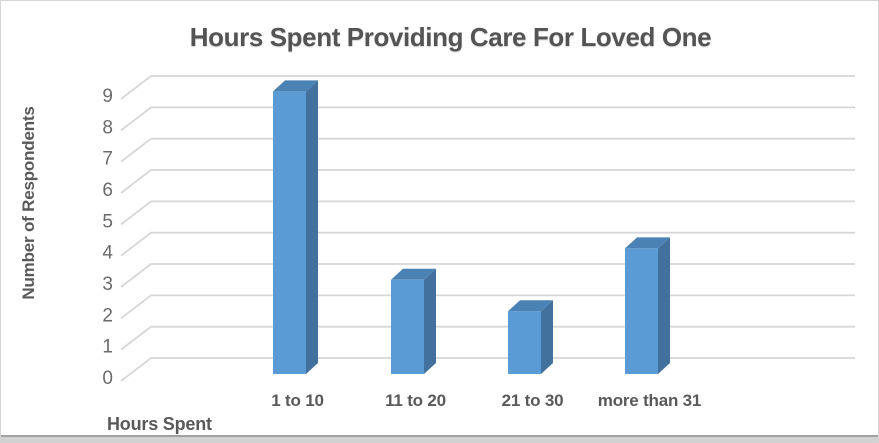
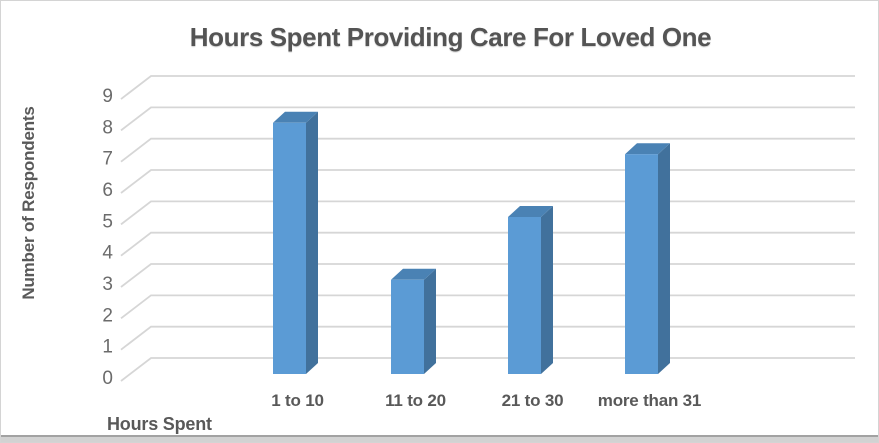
1 to 10: 9 -> 8
21 to 30: 2 -> 5
more than 31: 4 -> 7
